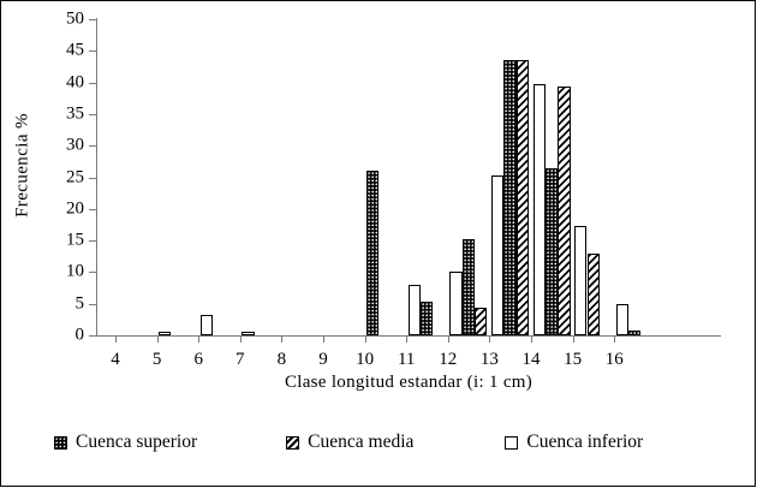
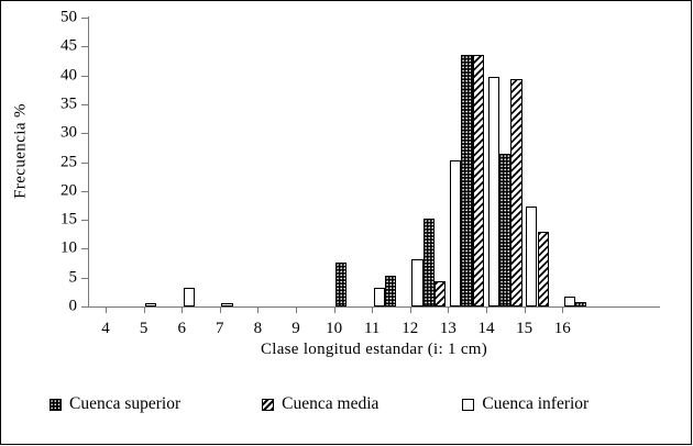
Cuenca superior/10: 26 -> 8
Cuenca inferior/11: 8 -> 3
Cuenca inferior/12: 10 -> 8
Cuenca inferior/16: 5 -> 2
